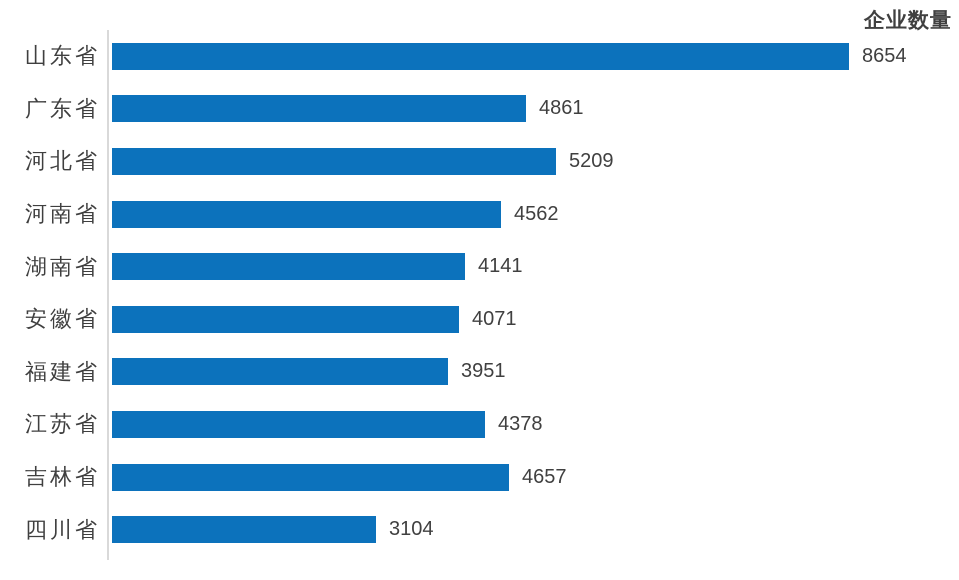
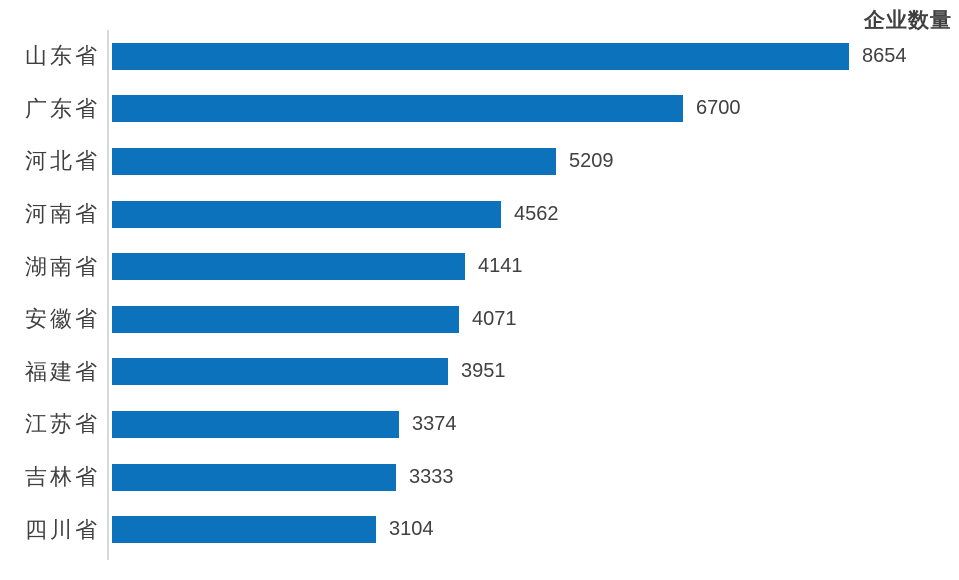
广东省: 4861 -> 6700
江苏省: 4378 -> 3374
吉林省: 4657 -> 3333
